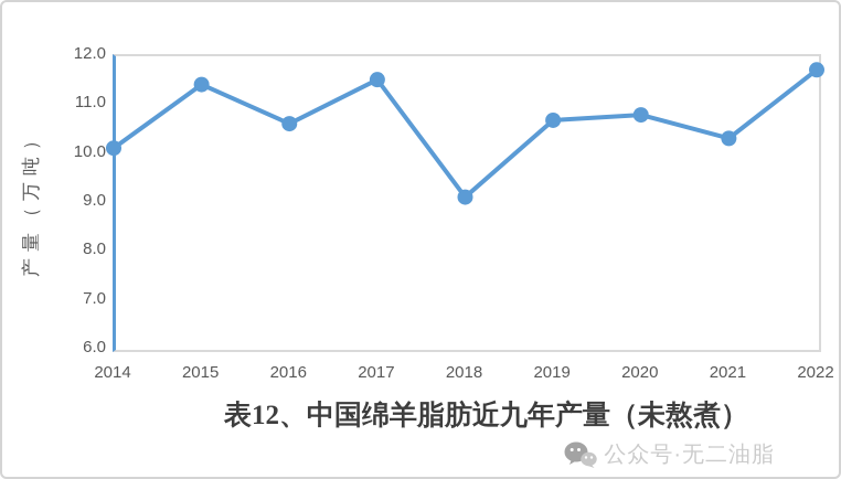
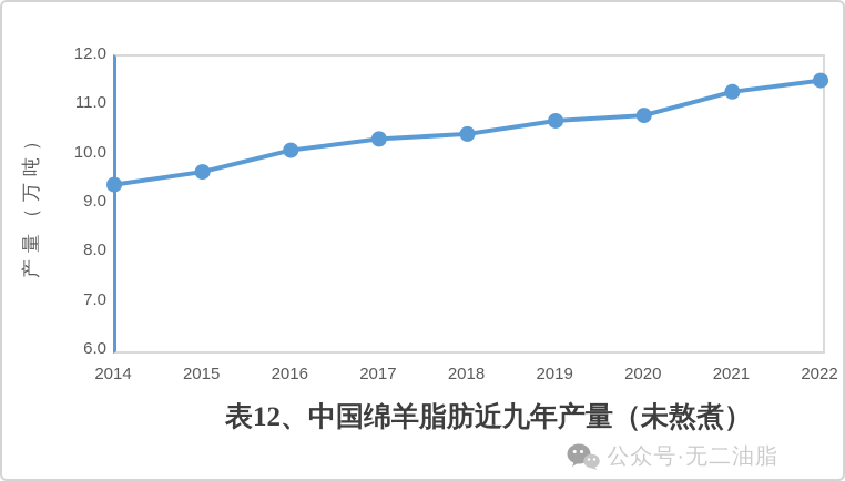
2014: 10.1 -> 9.4
2015: 11.4 -> 9.6
2016: 10.6 -> 10.1
2017: 11.5 -> 10.3
2018: 9.1 -> 10.4
2021: 10.3 -> 11.3
2022: 11.7 -> 11.5
